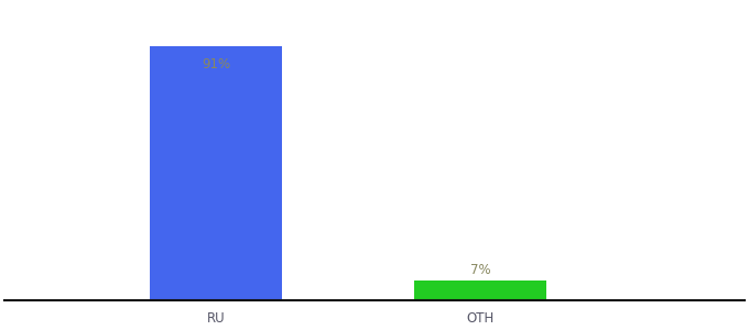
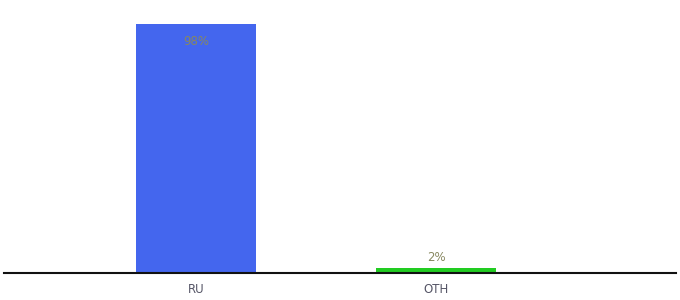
RU: 91% -> 98%
OTH: 7% -> 2%
